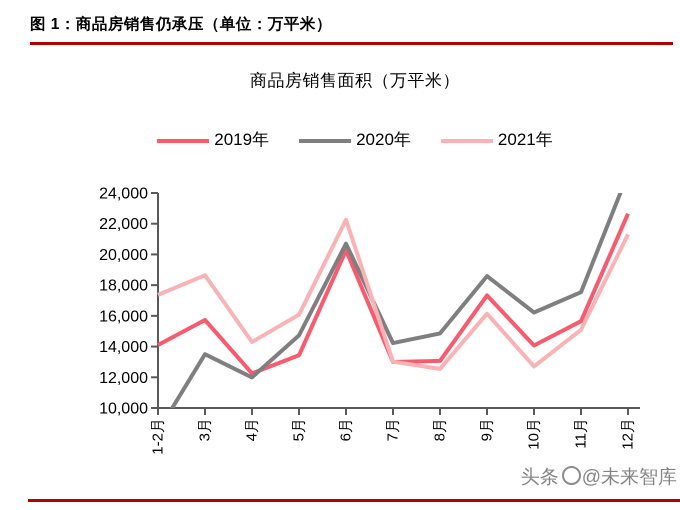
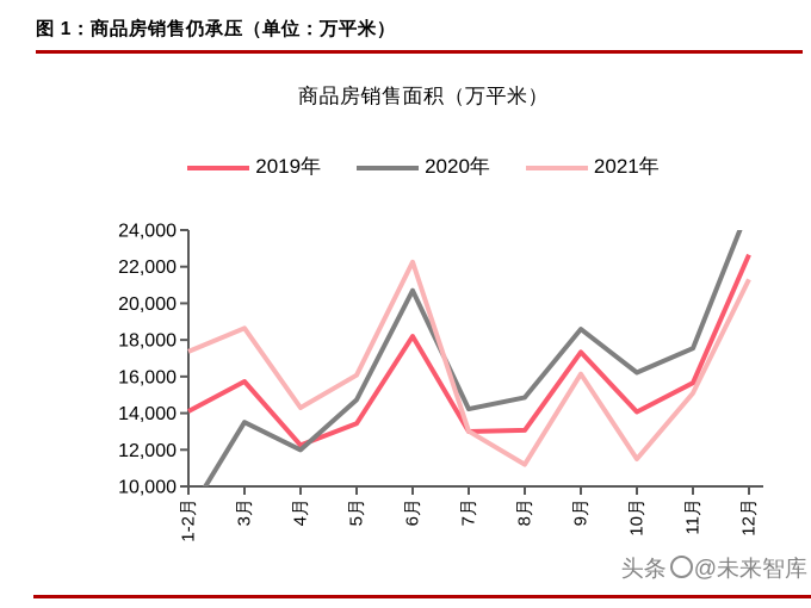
2019年/6月: 20300 -> 18200
2021年/8月: 12500 -> 11200
2021年/10月: 12700 -> 11500
